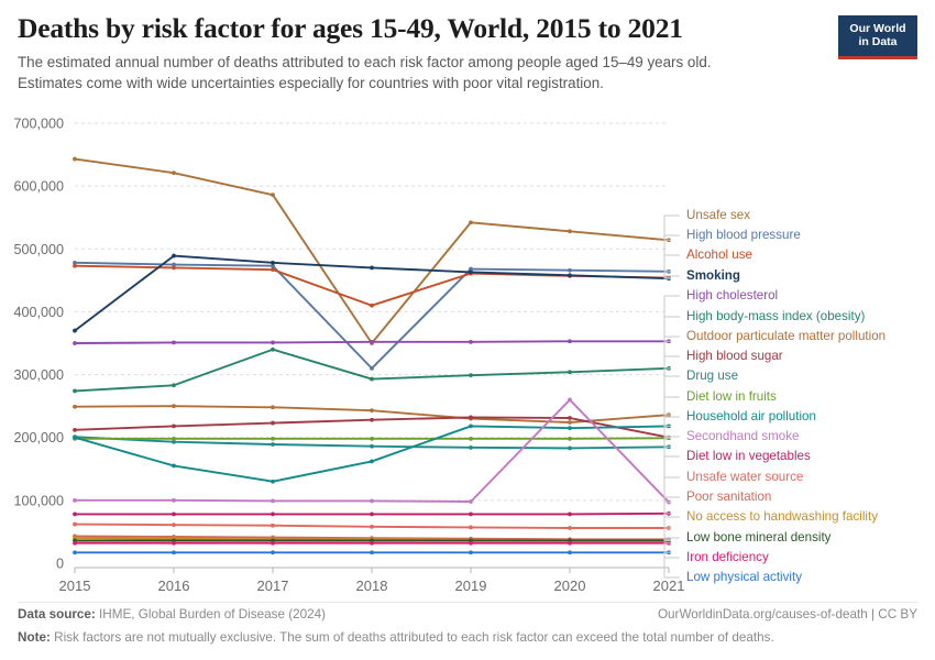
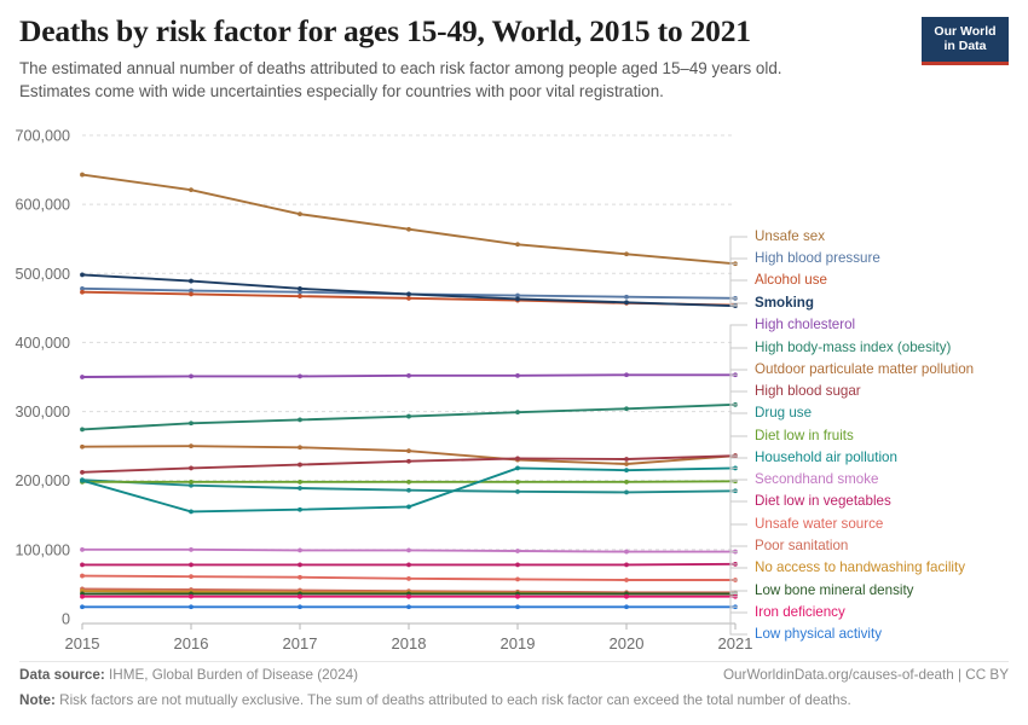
Smoking/2015: 370000 -> 500000
High body-mass index (obesity)/2017: 340000 -> 290000
Household air pollution/2017: 130000 -> 160000
Unsafe sex/2018: 350000 -> 560000
High blood pressure/2018: 310000 -> 470000
Alcohol use/2018: 410000 -> 460000
Secondhand smoke/2020: 260000 -> 100000
High blood sugar/2021: 200000 -> 240000
